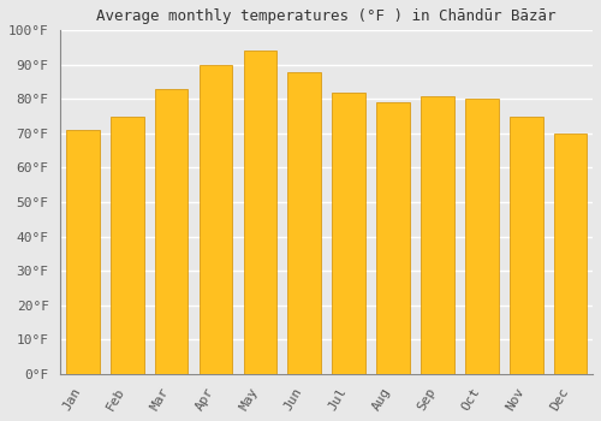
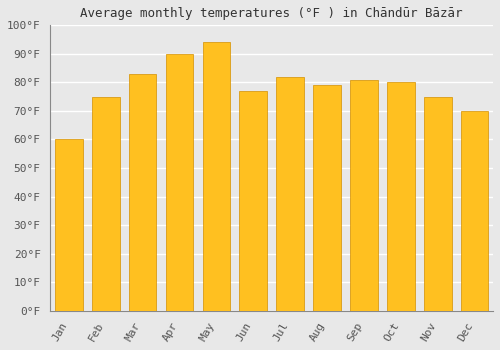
Jan: 71°F -> 60°F
Jun: 88°F -> 77°F
